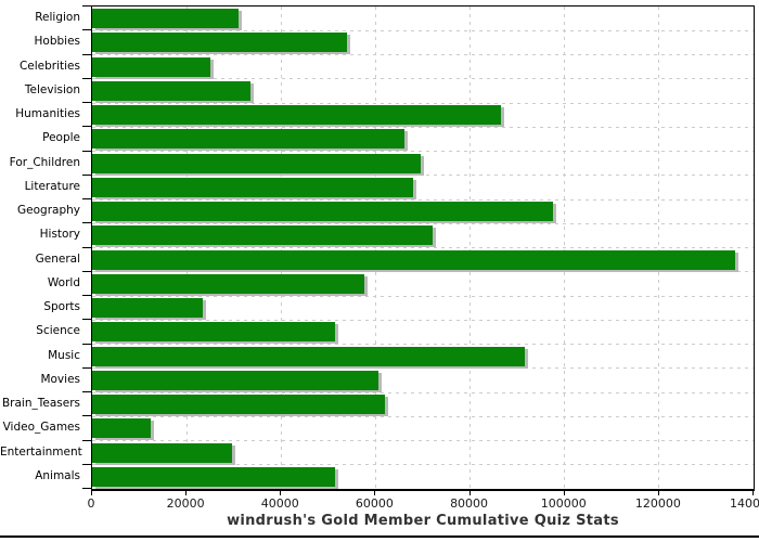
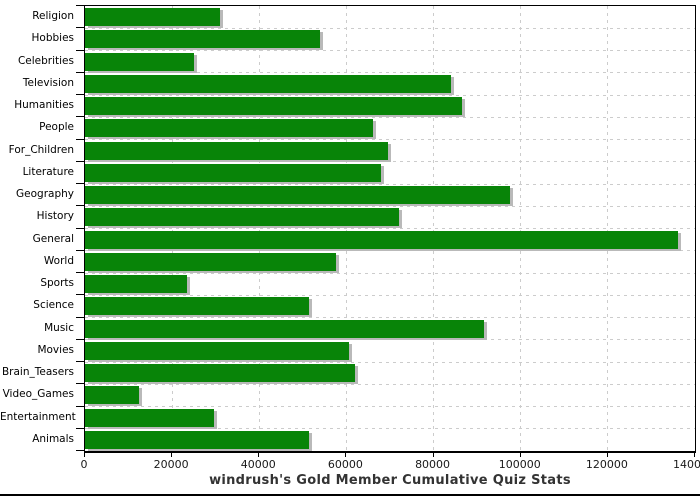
Television: 34000 -> 84000
